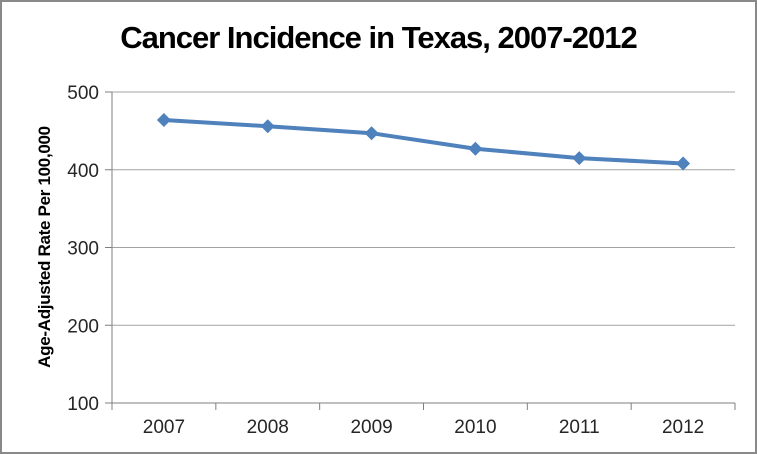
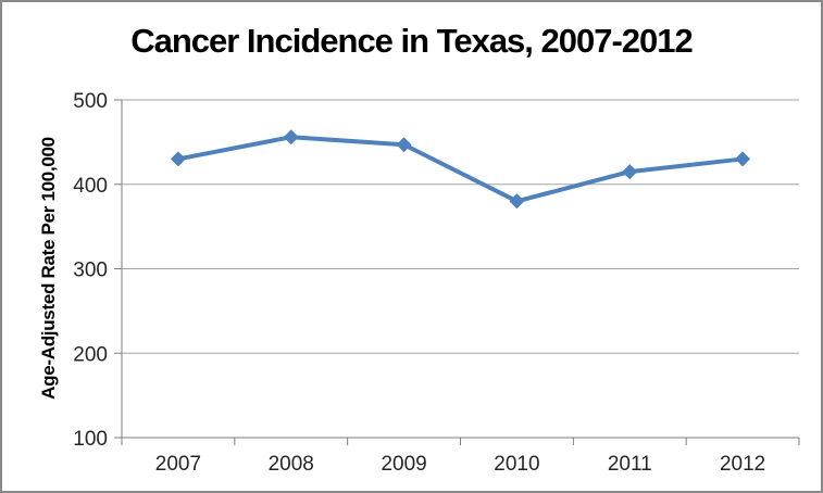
2007: 460 -> 430
2010: 430 -> 380
2012: 410 -> 430
